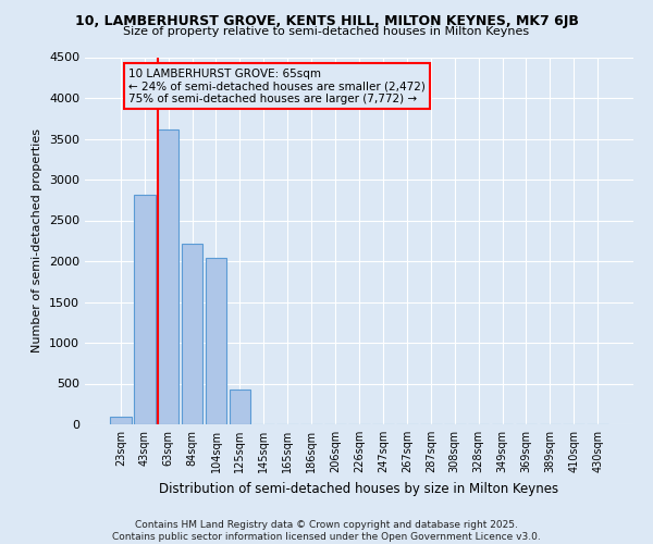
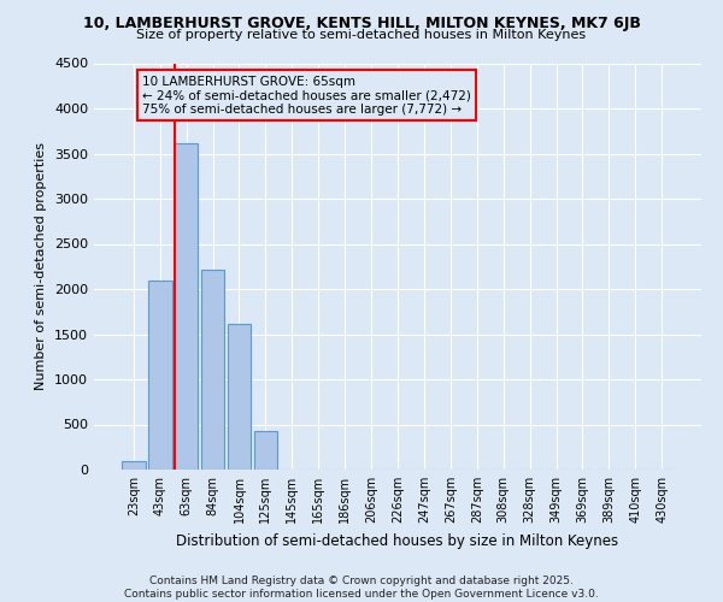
43sqm: 2820 -> 2100
104sqm: 2040 -> 1620
